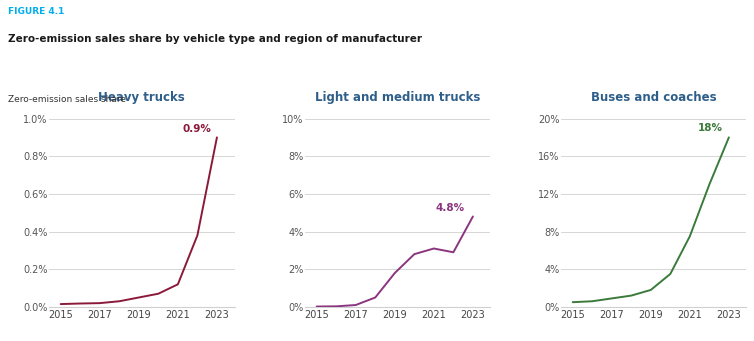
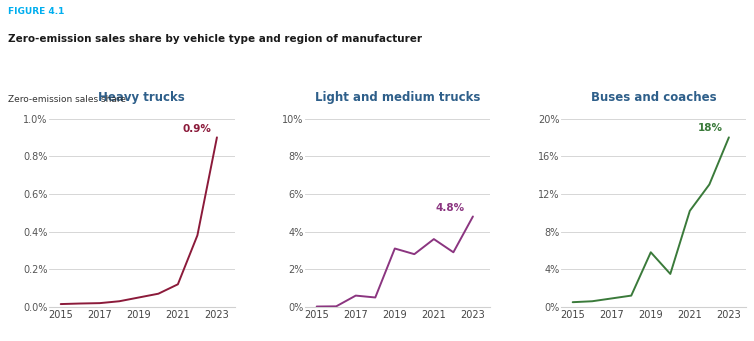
Light and medium trucks/2017: 0.1% -> 0.6%
Light and medium trucks/2019: 1.8% -> 3.1%
Light and medium trucks/2021: 3.1% -> 3.6%
Buses and coaches/2019: 1.8% -> 5.8%
Buses and coaches/2021: 7.5% -> 10.2%
